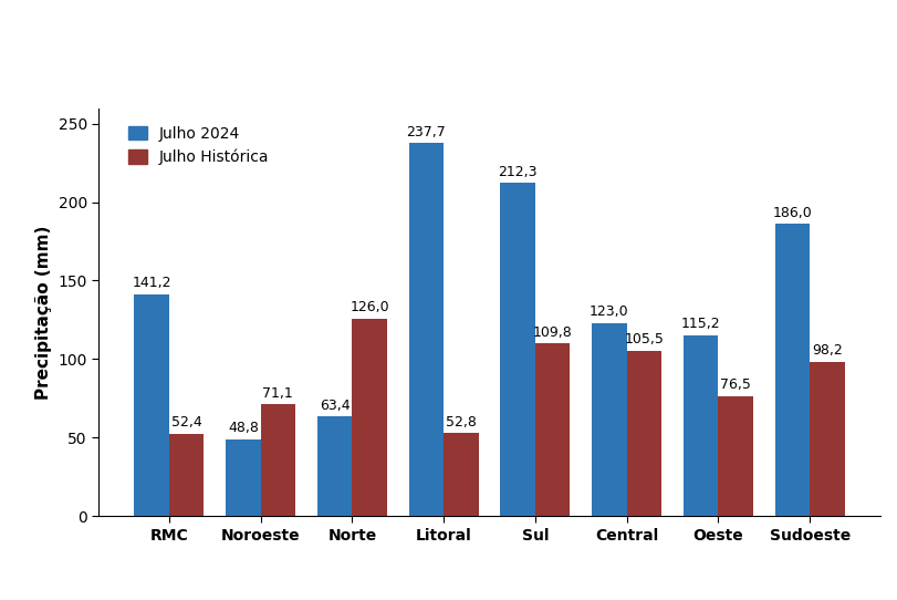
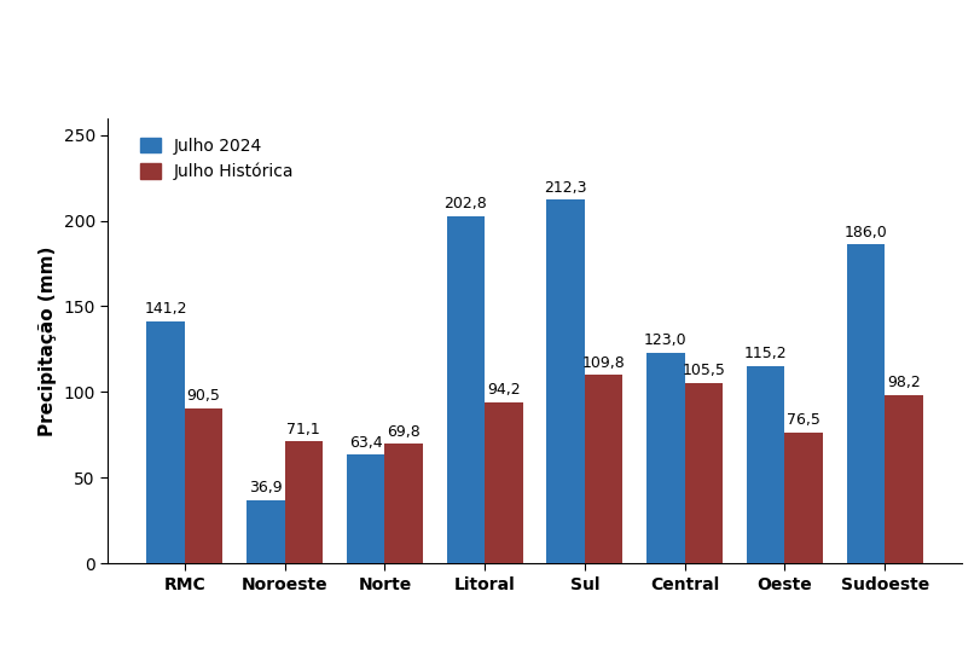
Julho Histórica/RMC: 52,4 -> 90,5
Julho 2024/Noroeste: 48,8 -> 36,9
Julho Histórica/Norte: 126,0 -> 69,8
Julho 2024/Litoral: 237,7 -> 202,8
Julho Histórica/Litoral: 52,8 -> 94,2
